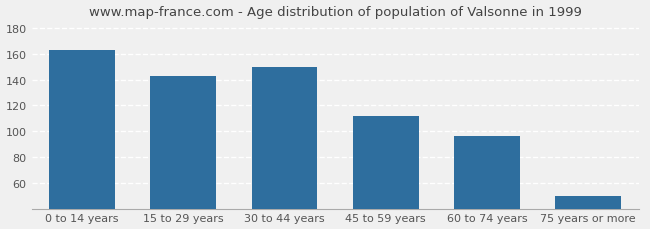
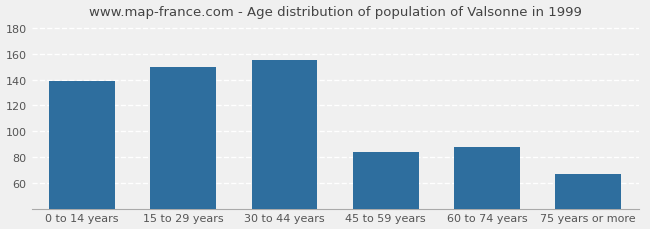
0 to 14 years: 163 -> 139
15 to 29 years: 143 -> 150
30 to 44 years: 150 -> 155
45 to 59 years: 112 -> 84
60 to 74 years: 96 -> 88
75 years or more: 50 -> 67
